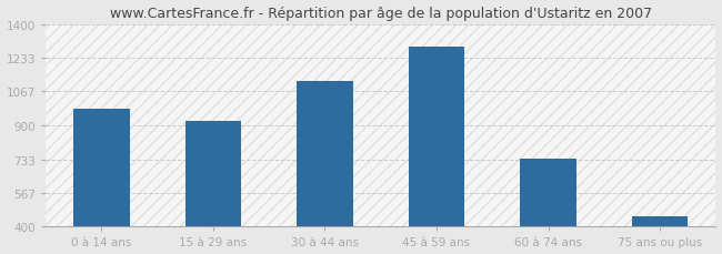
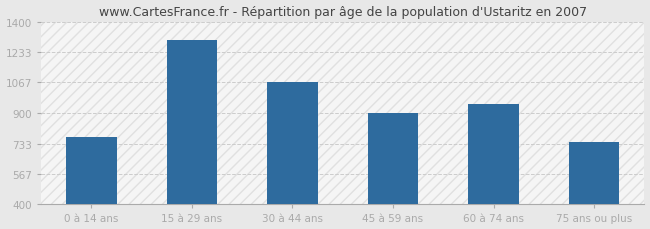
0 à 14 ans: 980 -> 770
15 à 29 ans: 920 -> 1300
30 à 44 ans: 1120 -> 1070
45 à 59 ans: 1290 -> 900
60 à 74 ans: 740 -> 950
75 ans ou plus: 450 -> 740
